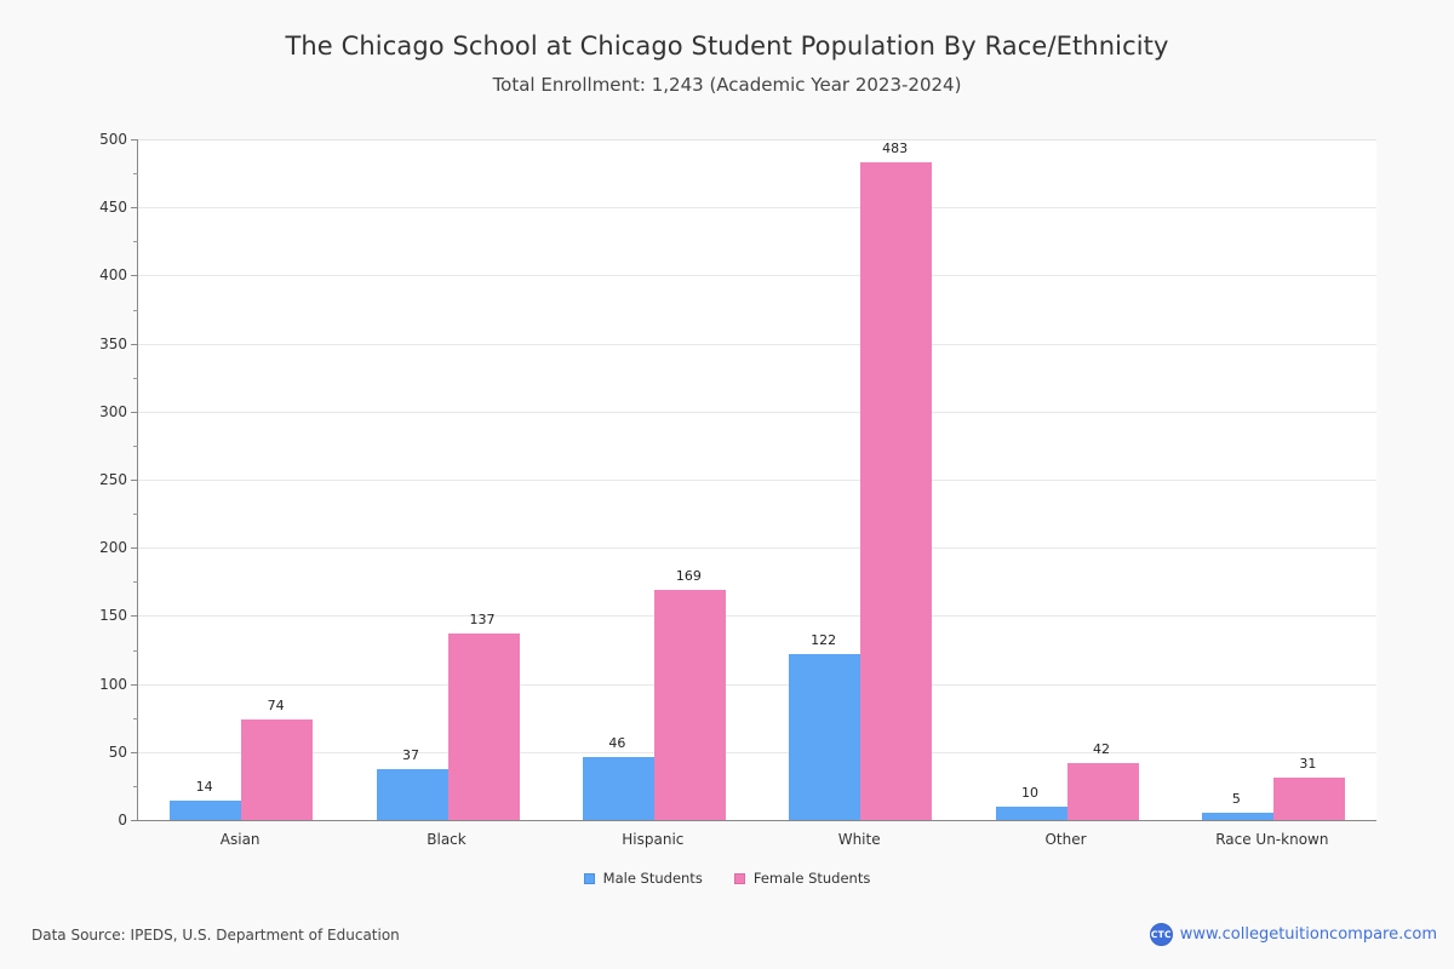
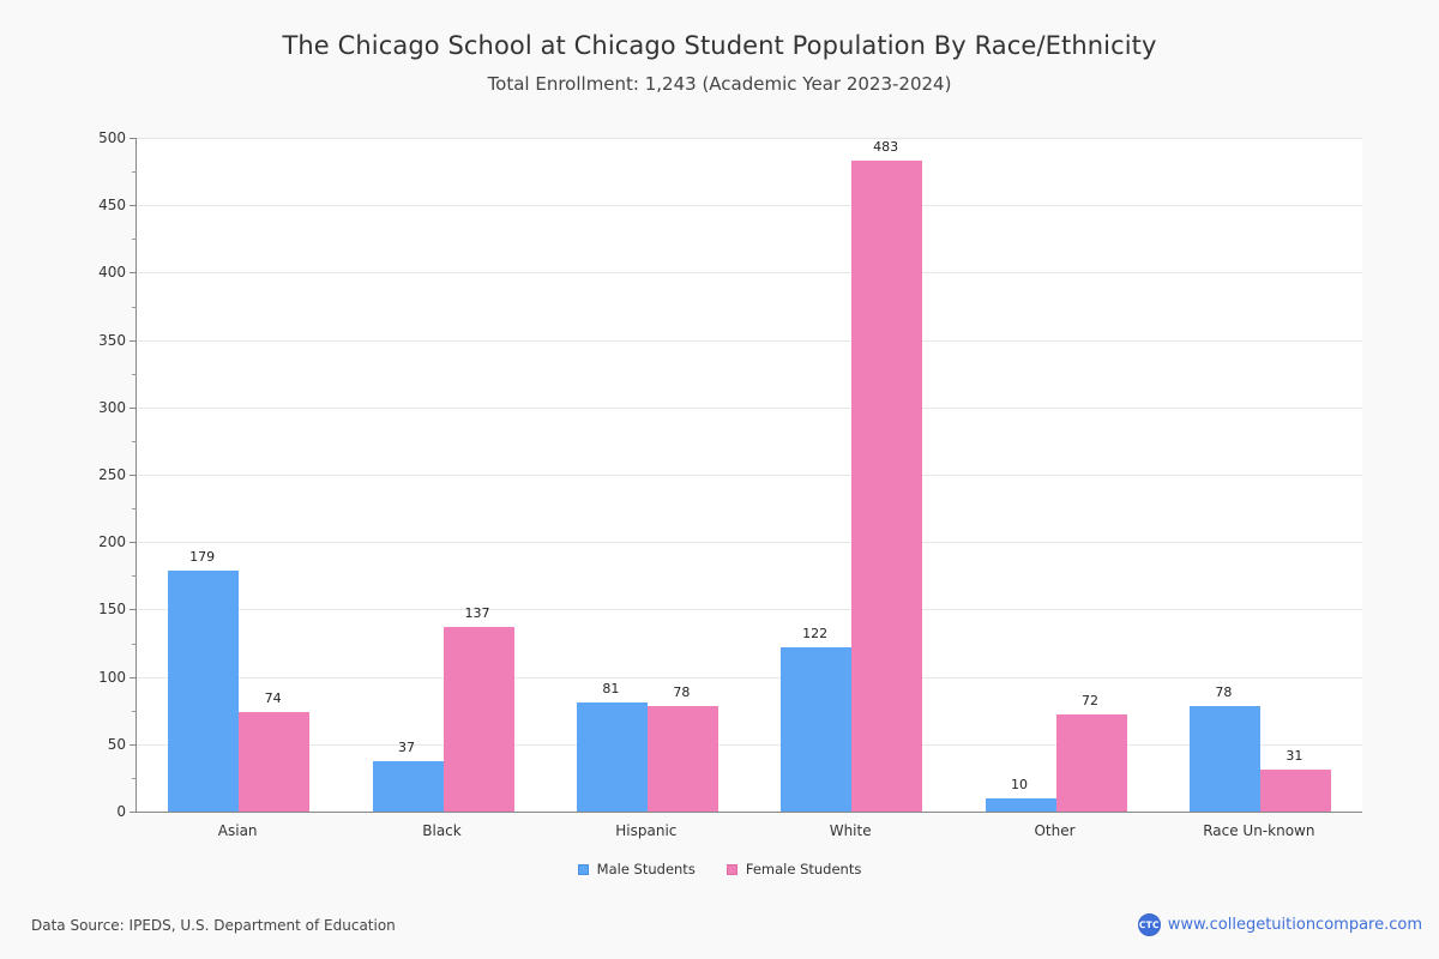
Male Students/Asian: 14 -> 179
Male Students/Hispanic: 46 -> 81
Female Students/Hispanic: 169 -> 78
Female Students/Other: 42 -> 72
Male Students/Race Un-known: 5 -> 78
